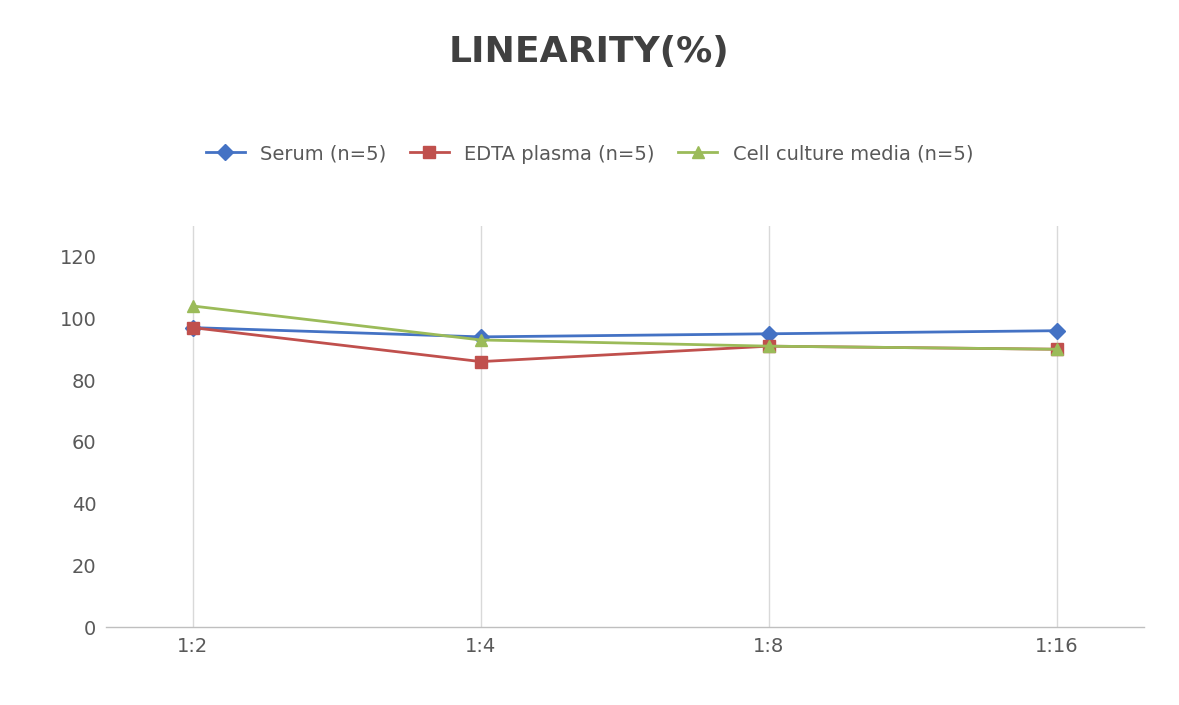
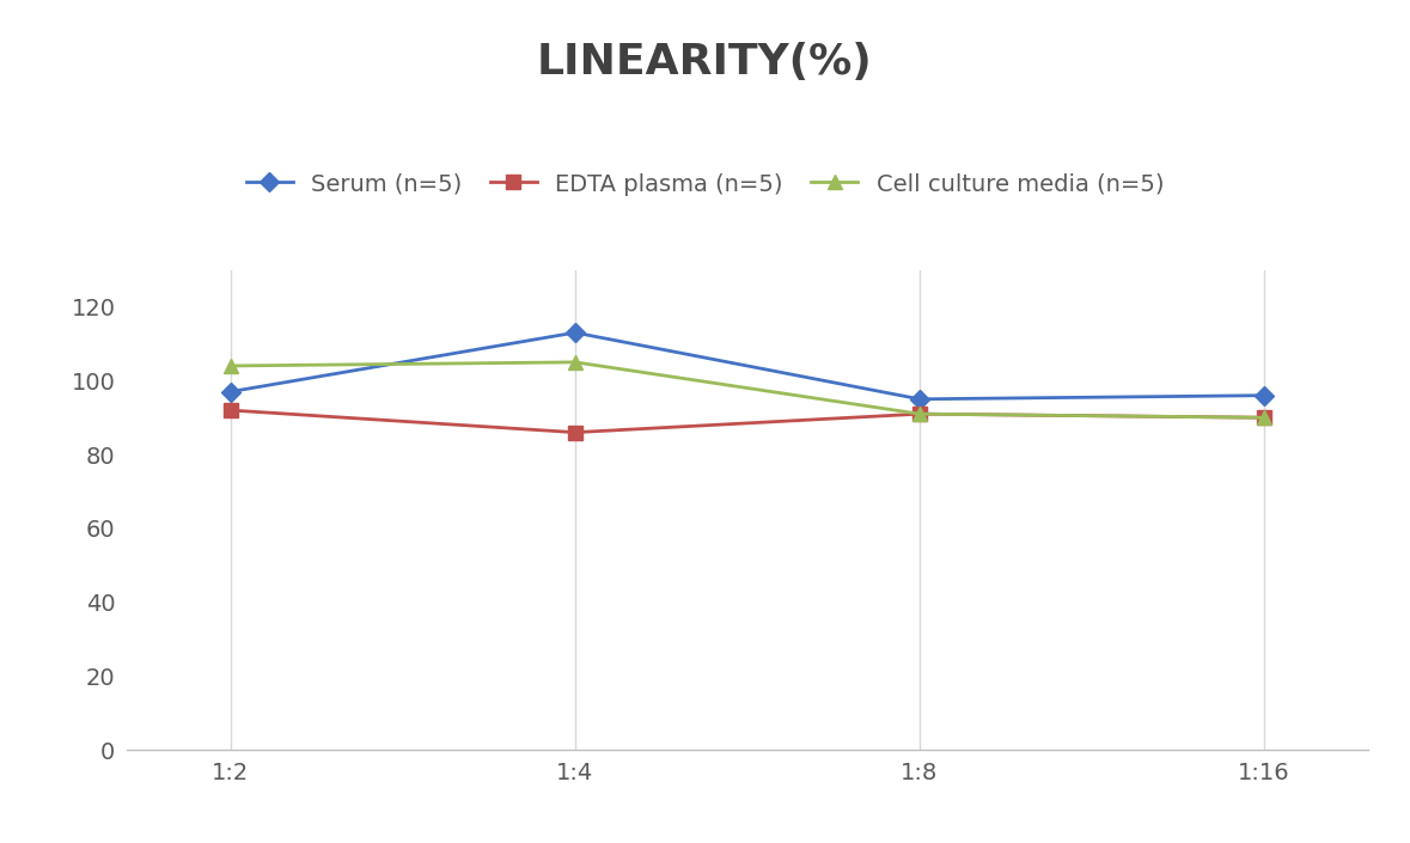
EDTA plasma (n=5)/1:2: 97 -> 92
Serum (n=5)/1:4: 94 -> 113
Cell culture media (n=5)/1:4: 93 -> 105
